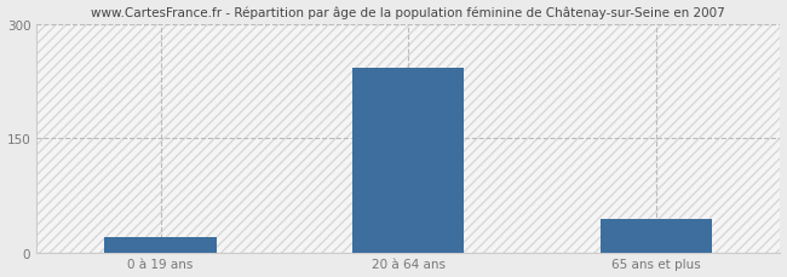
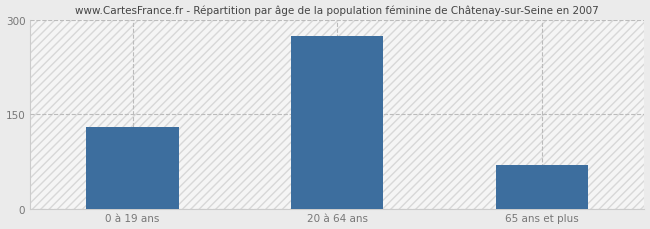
0 à 19 ans: 20 -> 130
20 à 64 ans: 242 -> 275
65 ans et plus: 44 -> 70
